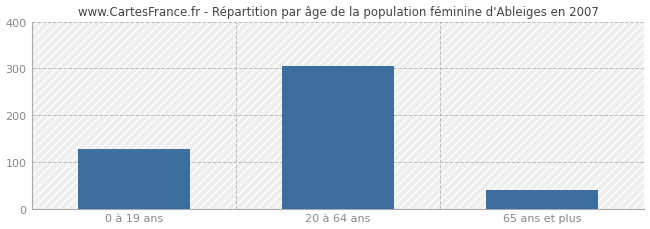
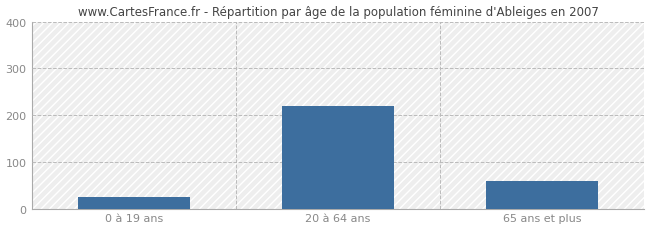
0 à 19 ans: 127 -> 25
20 à 64 ans: 304 -> 220
65 ans et plus: 40 -> 60
